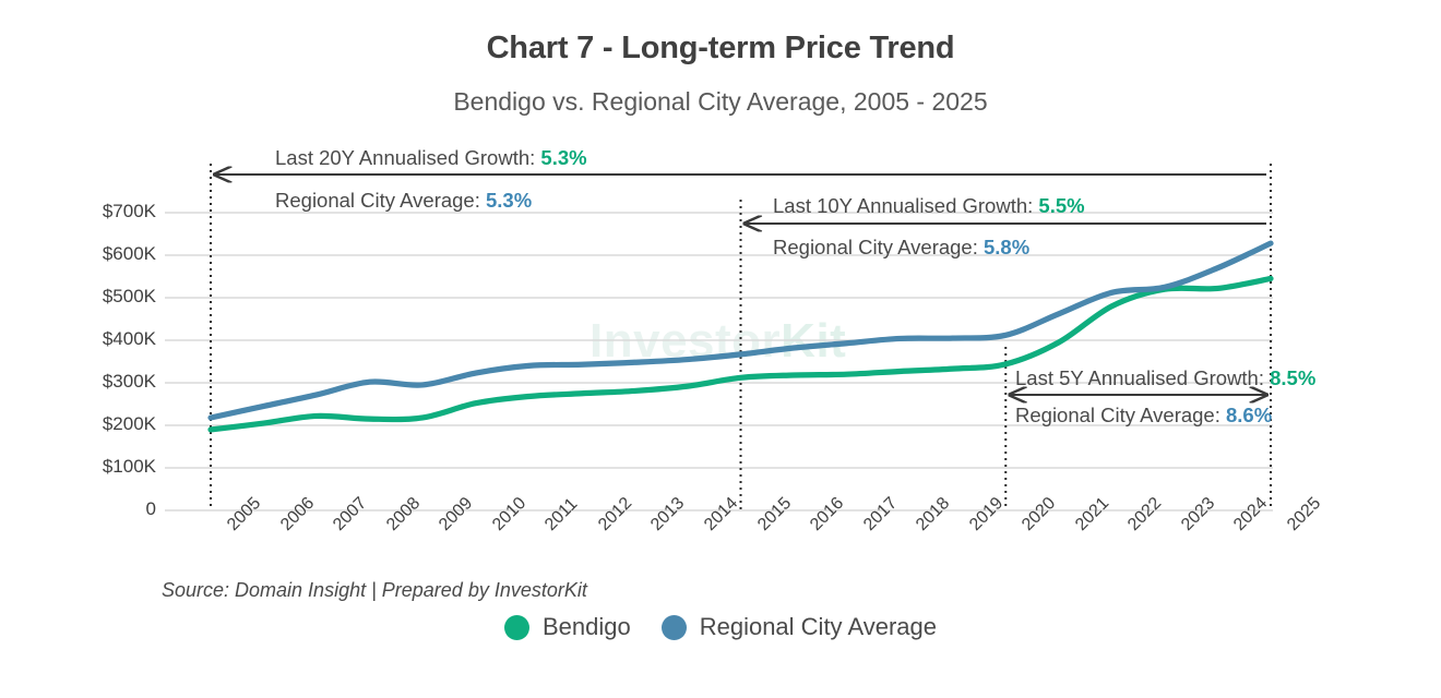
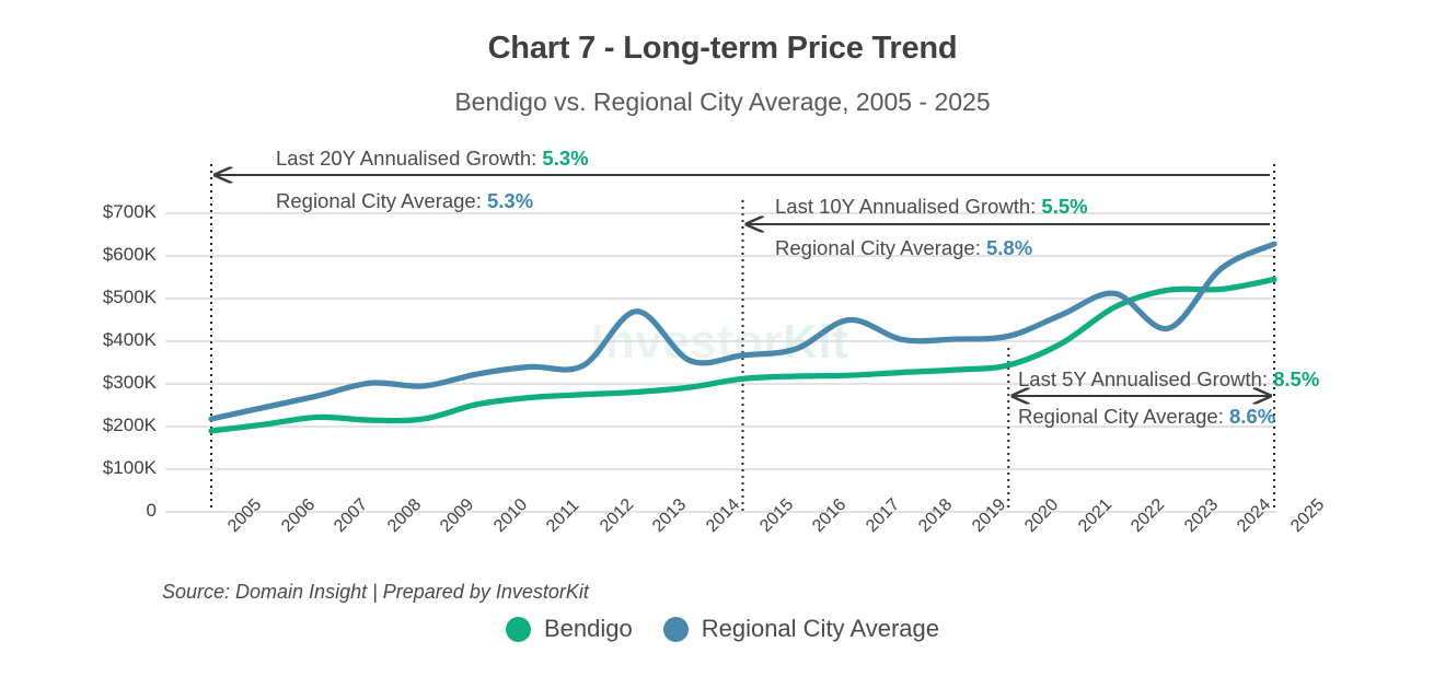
Regional City Average/2013: $350K -> $470K
Regional City Average/2017: $390K -> $450K
Regional City Average/2023: $520K -> $430K
